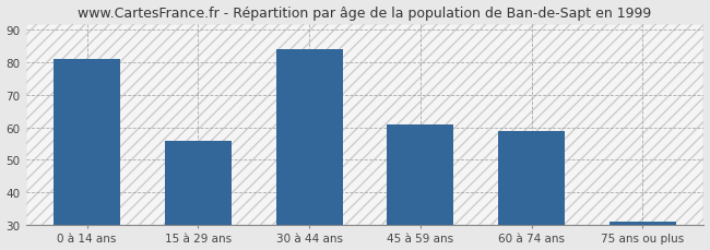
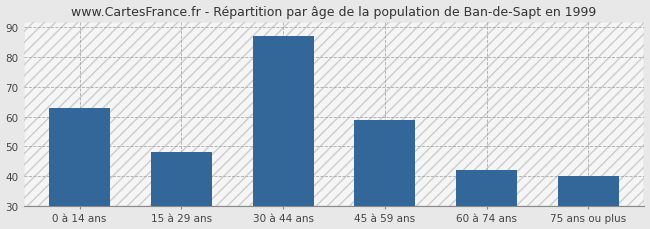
0 à 14 ans: 81 -> 63
15 à 29 ans: 56 -> 48
30 à 44 ans: 84 -> 87
45 à 59 ans: 61 -> 59
60 à 74 ans: 59 -> 42
75 ans ou plus: 31 -> 40
